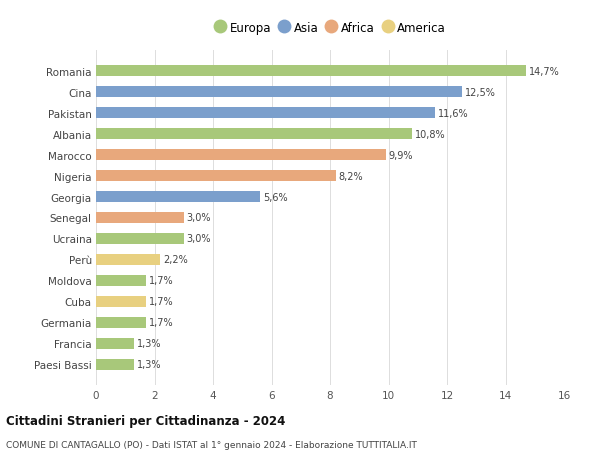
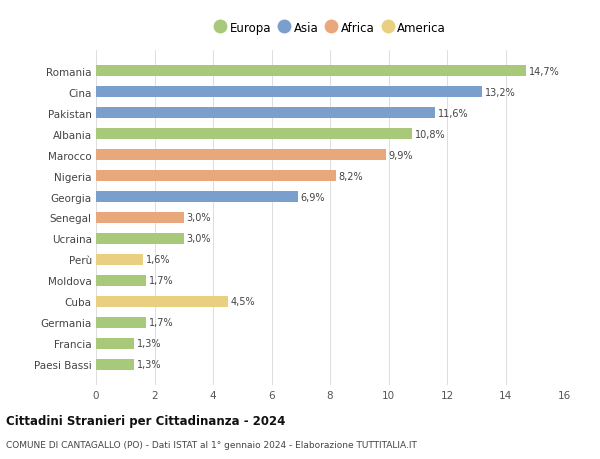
Cina: 12,5% -> 13,2%
Georgia: 5,6% -> 6,9%
Perù: 2,2% -> 1,6%
Cuba: 1,7% -> 4,5%
